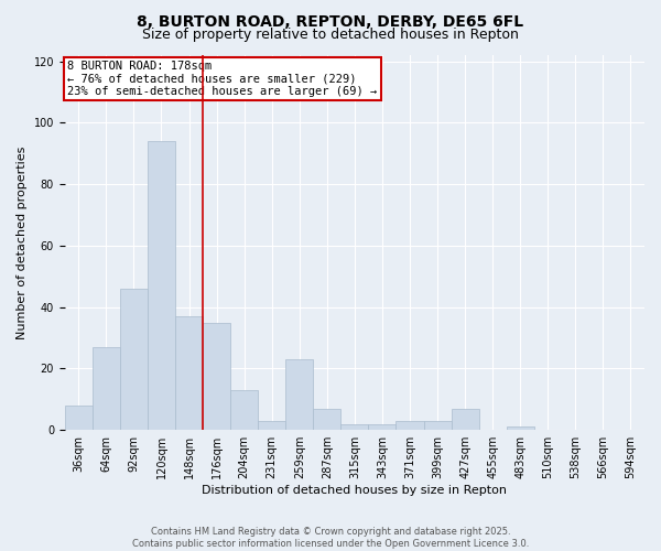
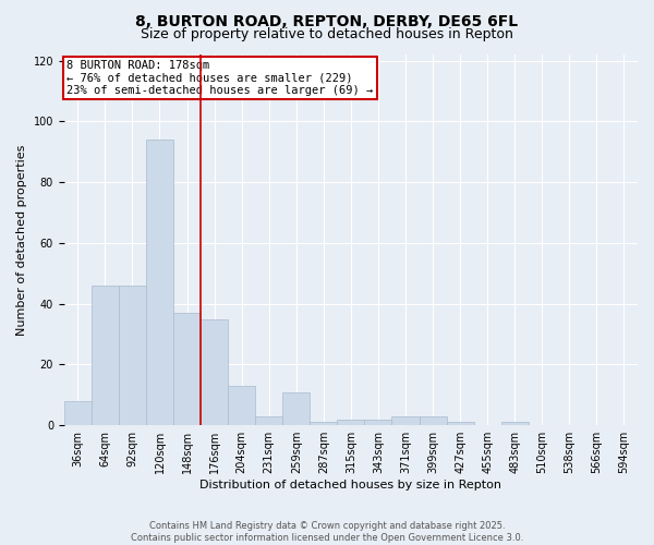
64sqm: 27 -> 46
259sqm: 23 -> 11
287sqm: 7 -> 1
427sqm: 7 -> 1
